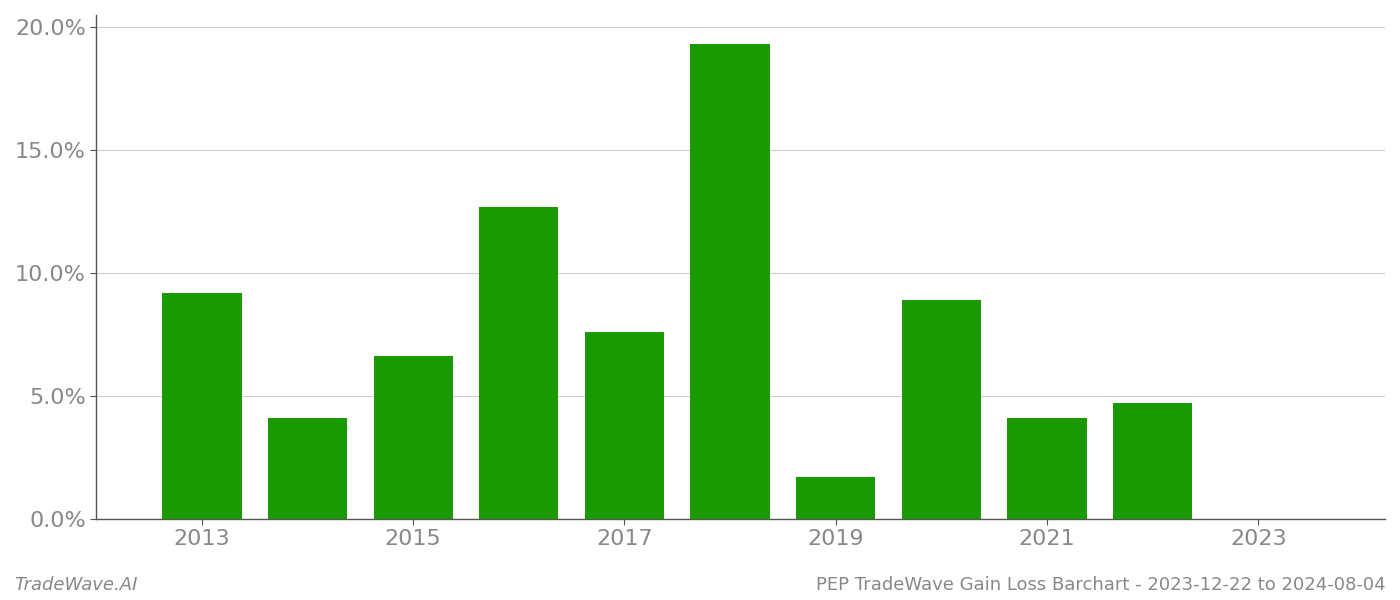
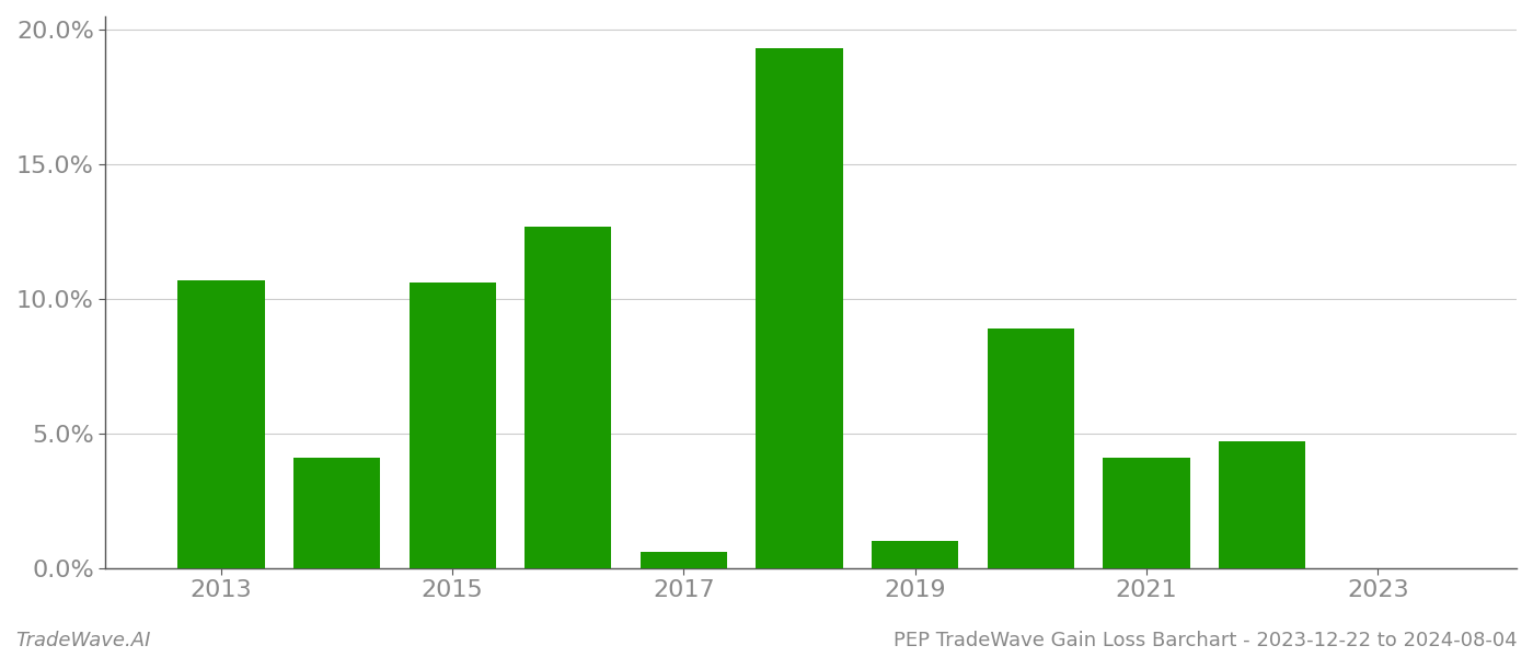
2013: 9.2% -> 10.7%
2015: 6.6% -> 10.6%
2017: 7.6% -> 0.6%
2019: 1.7% -> 1.0%
